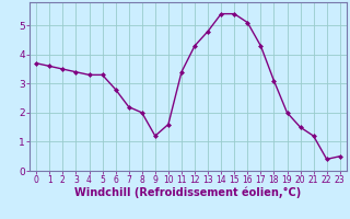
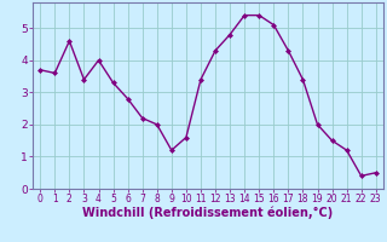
2: 3.5 -> 4.6
4: 3.3 -> 4.0
18: 3.1 -> 3.4
